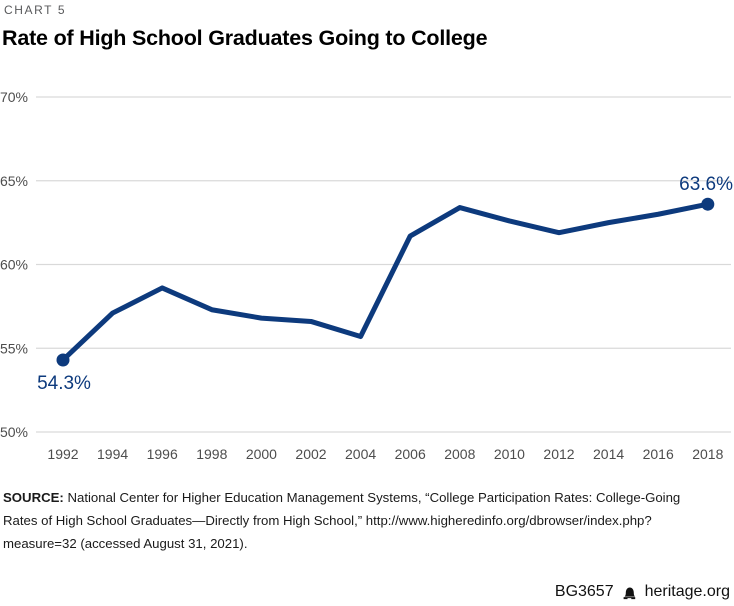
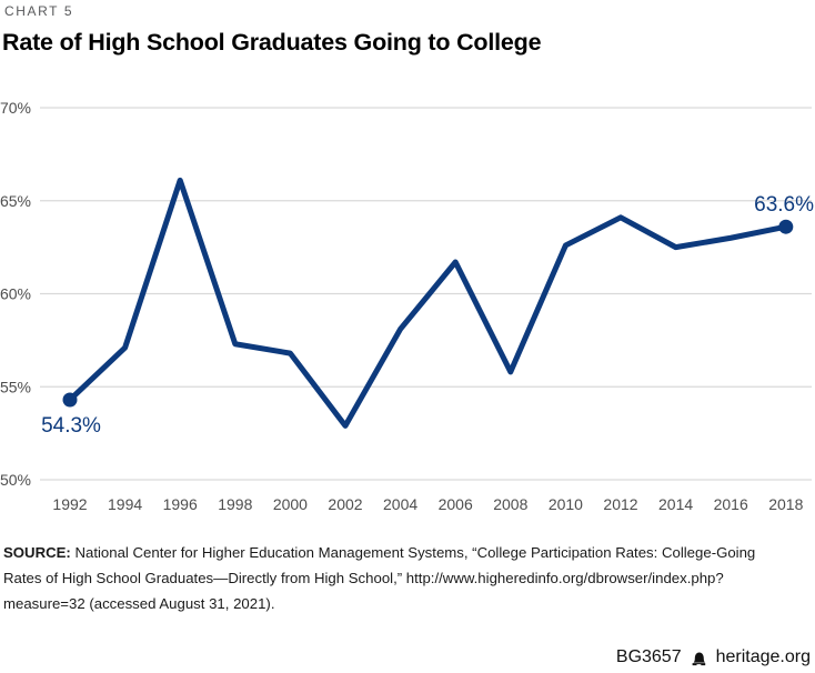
1996: 58.6% -> 66.1%
2002: 56.6% -> 52.9%
2004: 55.7% -> 58.1%
2008: 63.4% -> 55.8%
2012: 61.9% -> 64.1%
